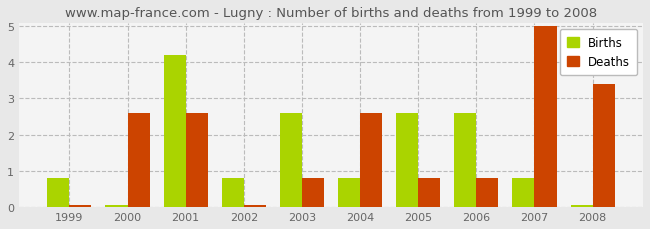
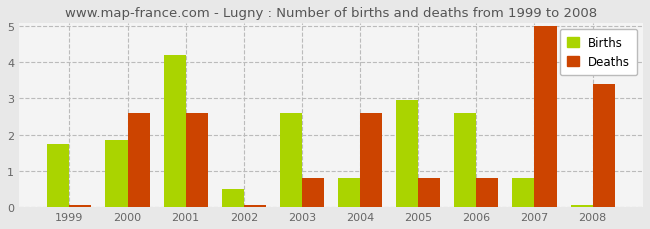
Births/1999: 0.80 -> 1.75
Births/2000: 0.05 -> 1.85
Births/2002: 0.80 -> 0.50
Births/2005: 2.60 -> 2.95
